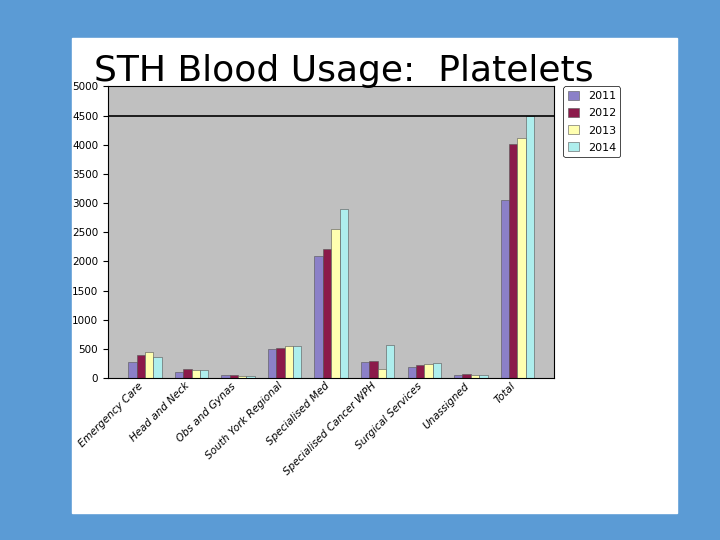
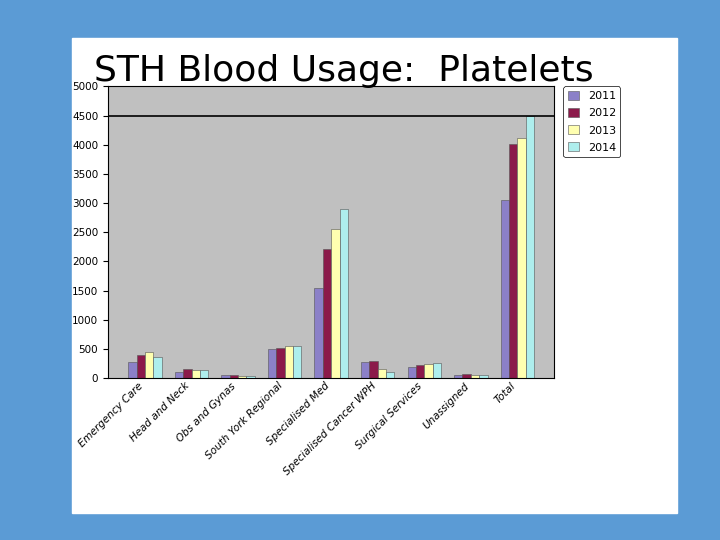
2011/Specialised Med: 2100 -> 1550
2014/Specialised Cancer WPH: 560 -> 110
